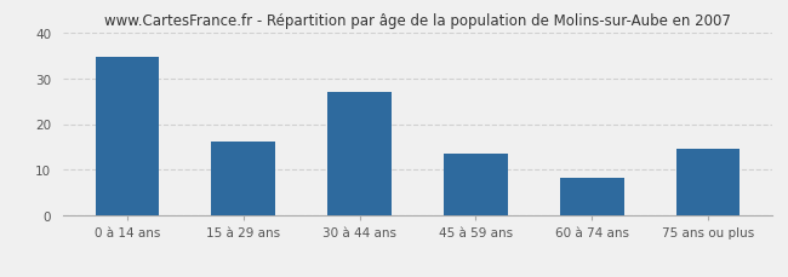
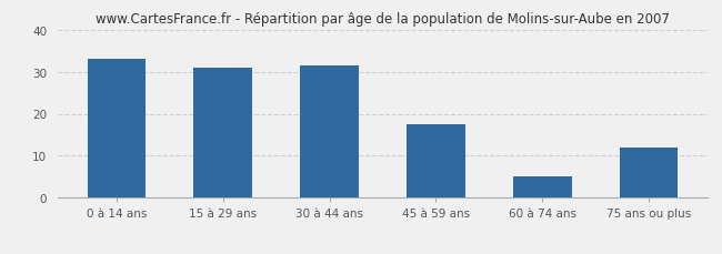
0 à 14 ans: 34.5 -> 33.0
15 à 29 ans: 16.3 -> 31.0
30 à 44 ans: 27.0 -> 31.5
45 à 59 ans: 13.5 -> 17.5
60 à 74 ans: 8.2 -> 5.0
75 ans ou plus: 14.5 -> 12.0
